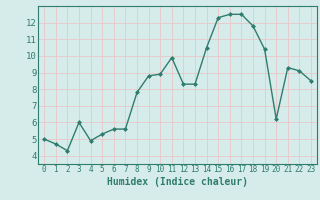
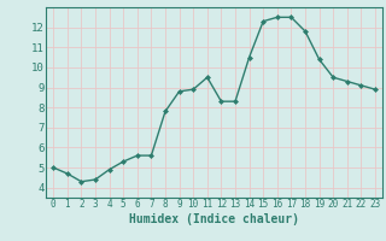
3: 6.0 -> 4.4
11: 9.9 -> 9.5
20: 6.2 -> 9.5
23: 8.5 -> 8.9
